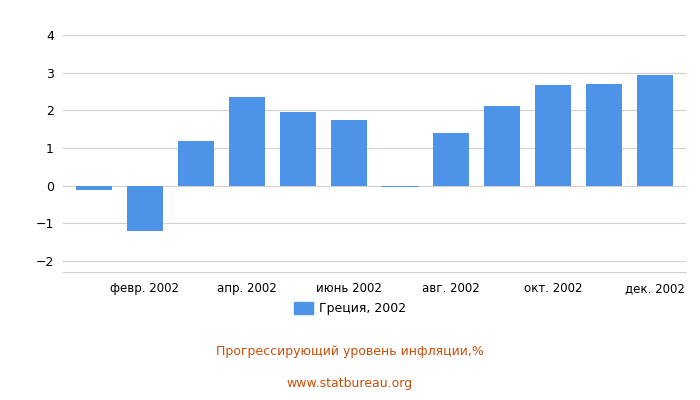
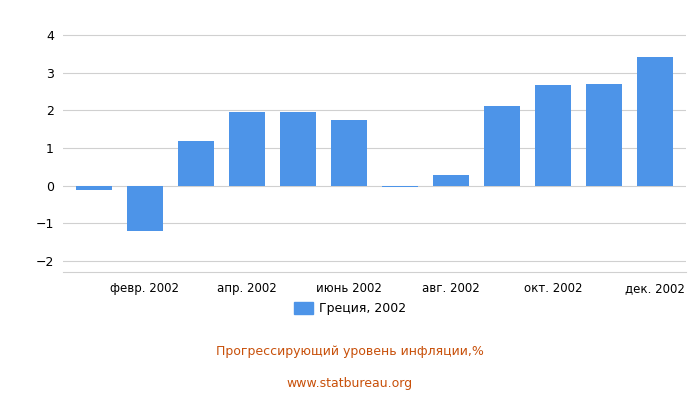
апр. 2002: 2.35 -> 1.97
авг. 2002: 1.40 -> 0.27
дек. 2002: 2.95 -> 3.41
